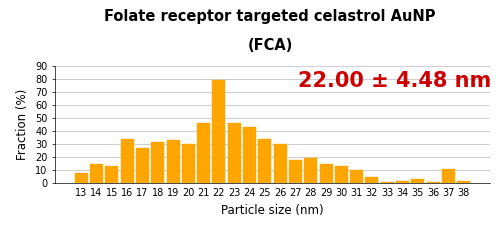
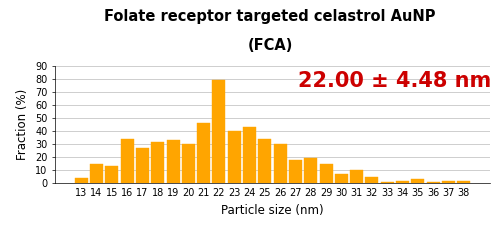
13: 8 -> 4
23: 46 -> 40
30: 13 -> 7
37: 11 -> 2
